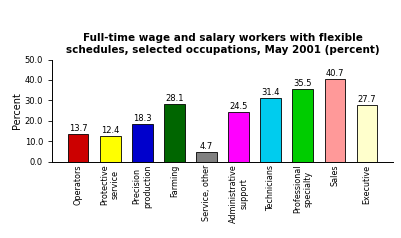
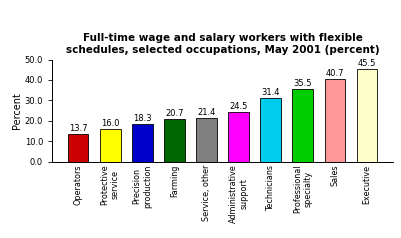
Protective service: 12.4 -> 16.0
Farming: 28.1 -> 20.7
Service, other: 4.7 -> 21.4
Executive: 27.7 -> 45.5
